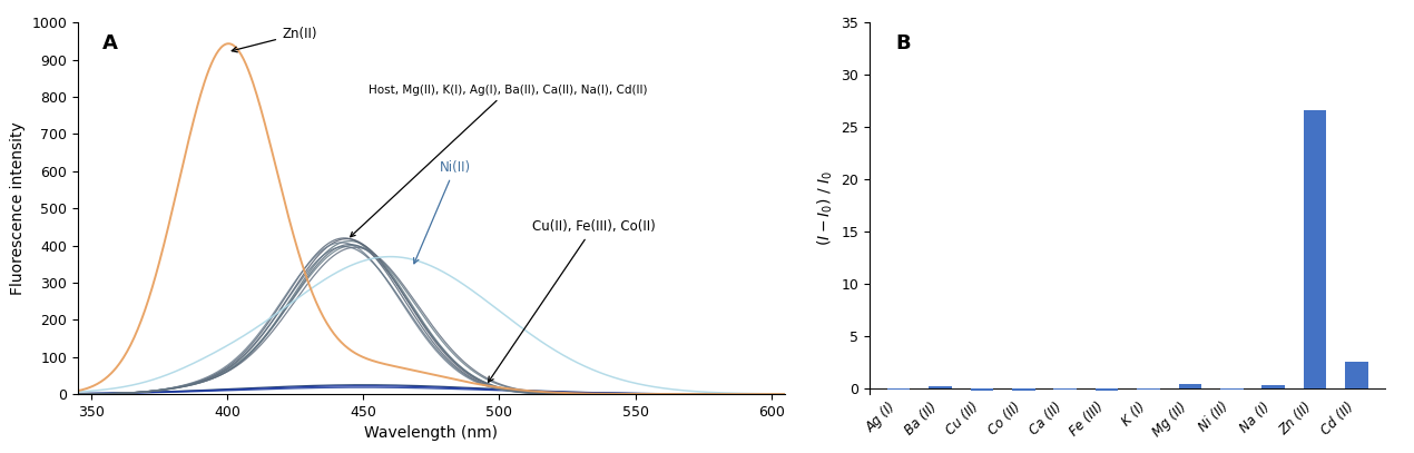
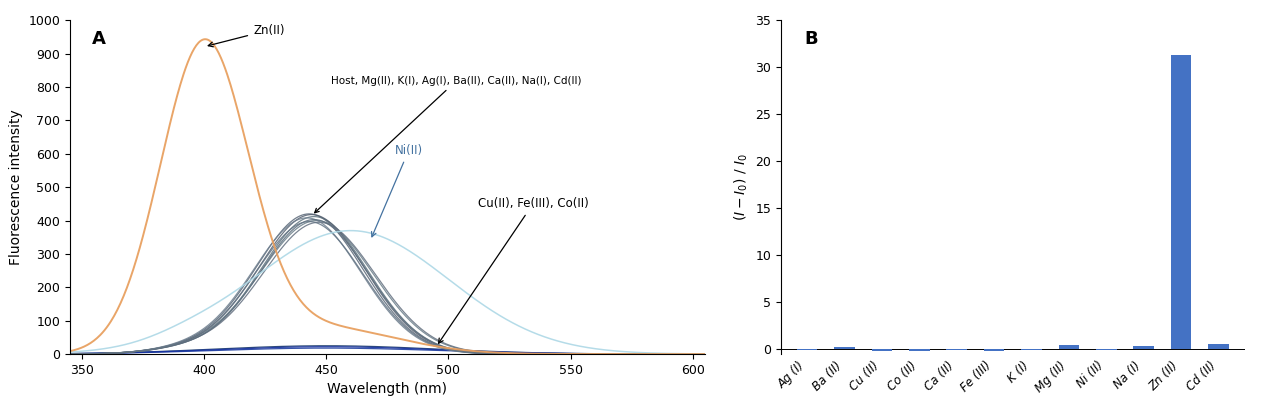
Zn (II): 26.6 -> 31.3
Cd (II): 2.6 -> 0.6
